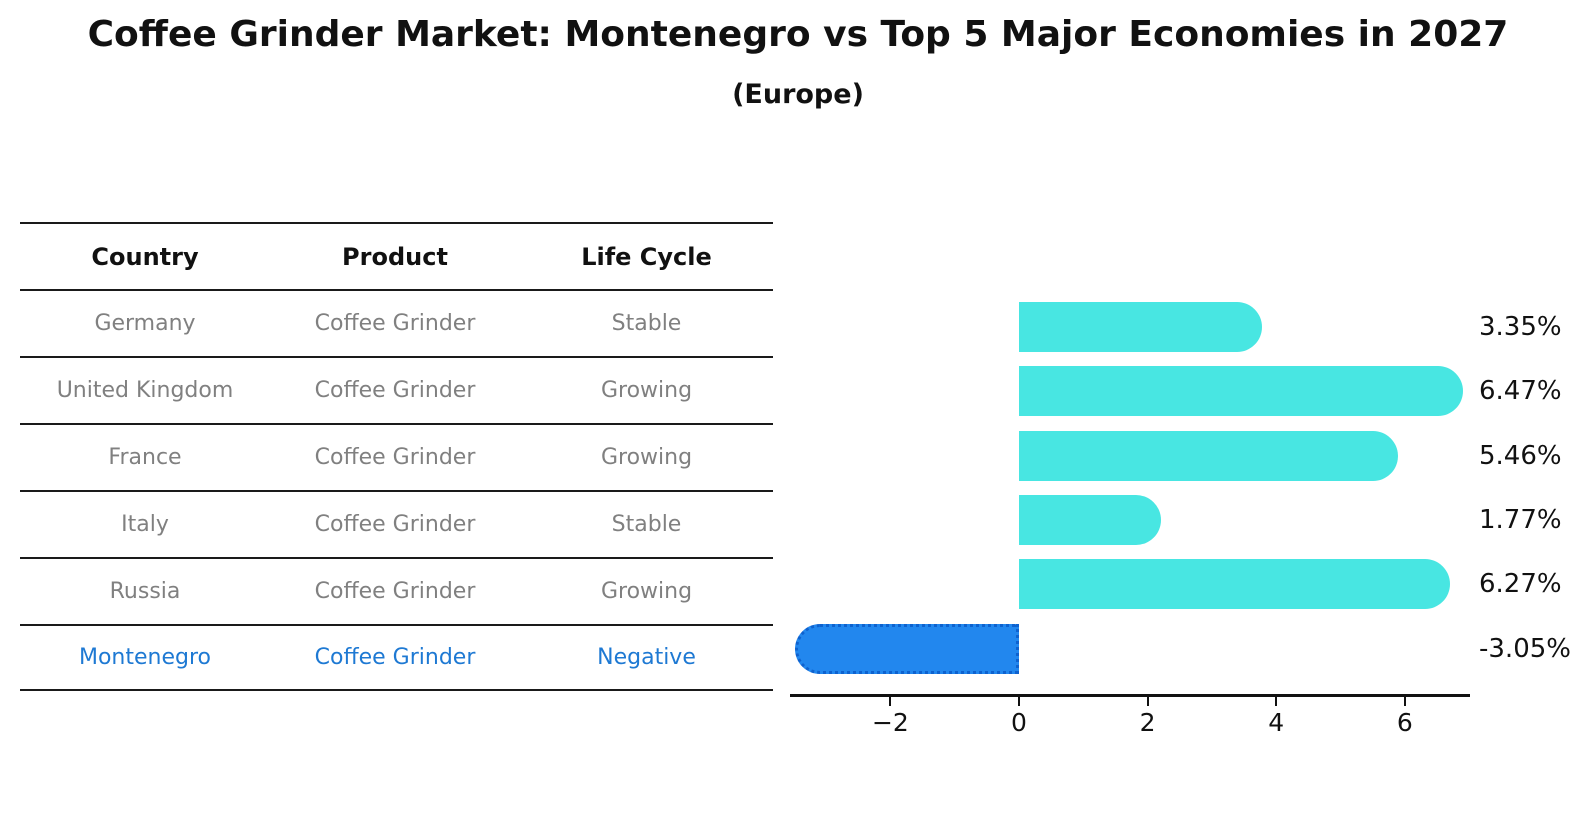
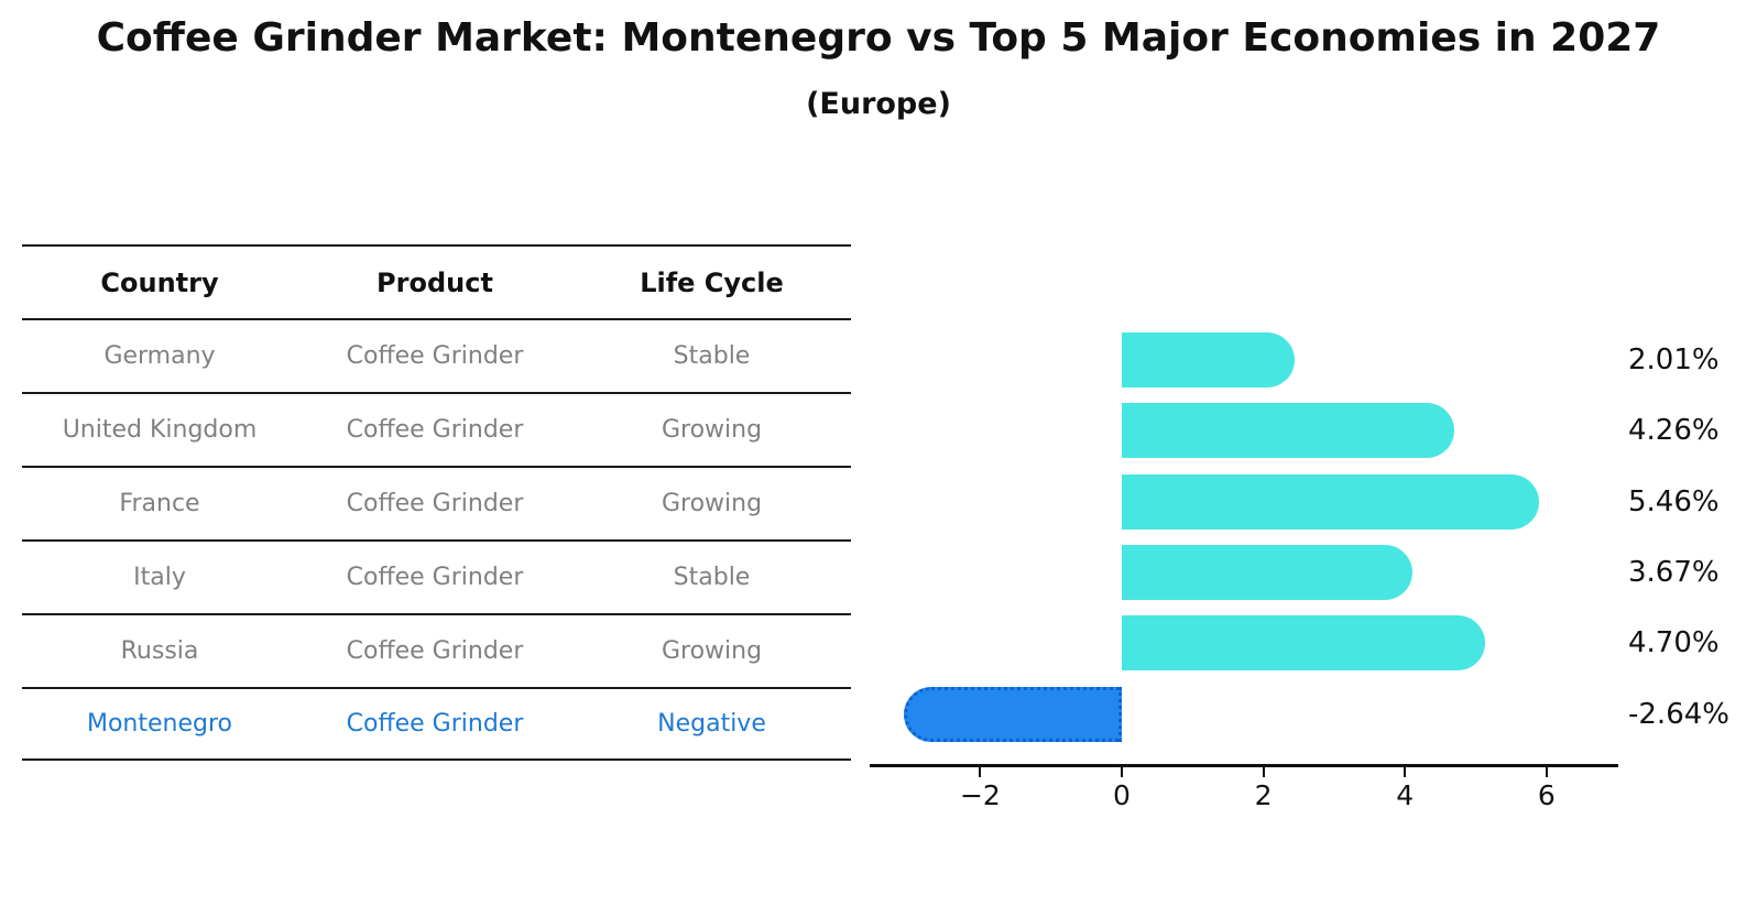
Germany: 3.35% -> 2.01%
United Kingdom: 6.47% -> 4.26%
Italy: 1.77% -> 3.67%
Russia: 6.27% -> 4.70%
Montenegro: -3.05% -> -2.64%
